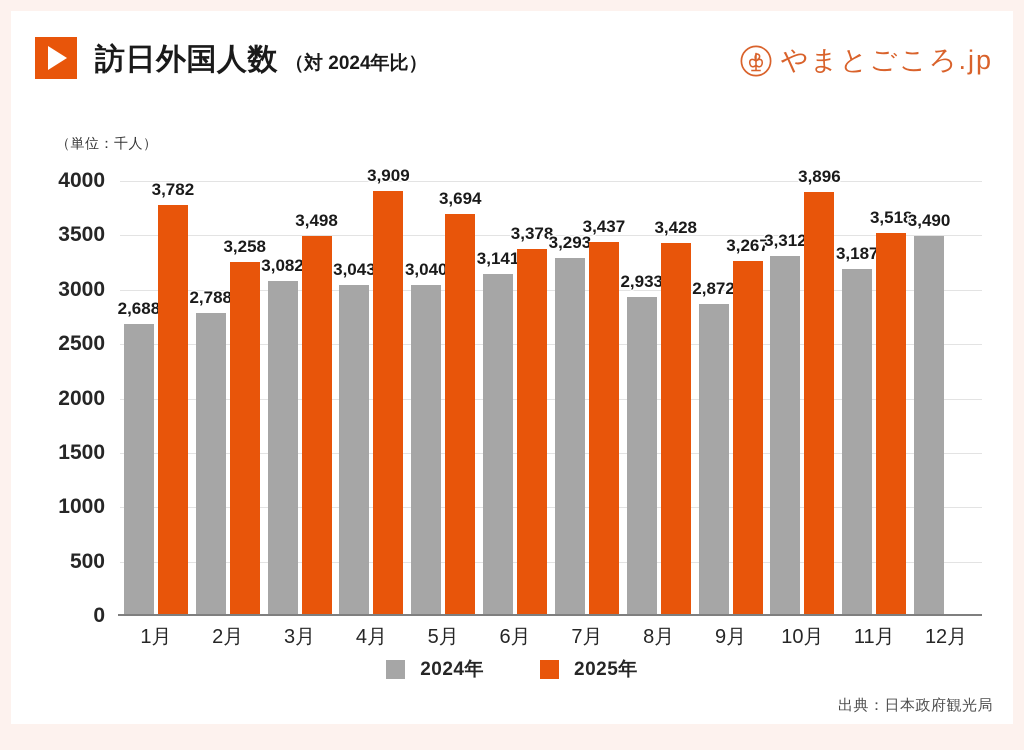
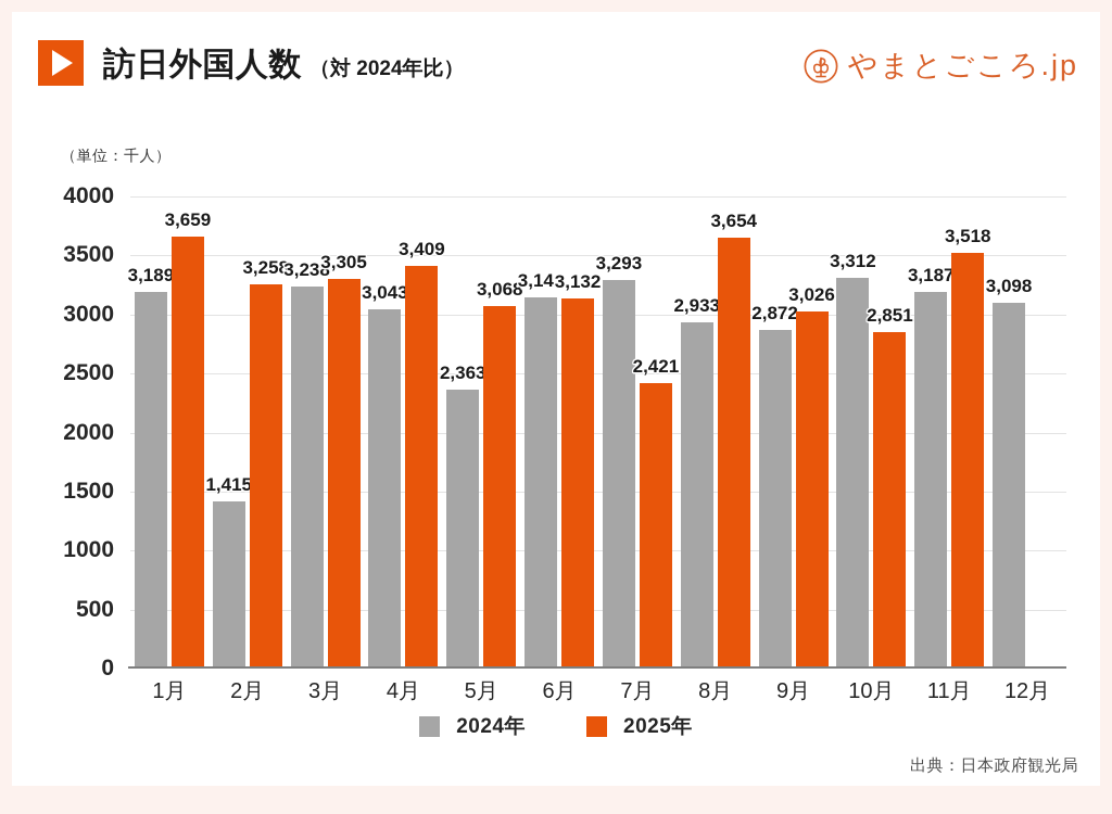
2024年/1月: 2,688 -> 3,189
2025年/1月: 3,782 -> 3,659
2024年/2月: 2,788 -> 1,415
2024年/3月: 3,082 -> 3,238
2025年/3月: 3,498 -> 3,305
2025年/4月: 3,909 -> 3,409
2024年/5月: 3,040 -> 2,363
2025年/5月: 3,694 -> 3,068
2025年/6月: 3,378 -> 3,132
2025年/7月: 3,437 -> 2,421
2025年/8月: 3,428 -> 3,654
2025年/9月: 3,267 -> 3,026
2025年/10月: 3,896 -> 2,851
2024年/12月: 3,490 -> 3,098
